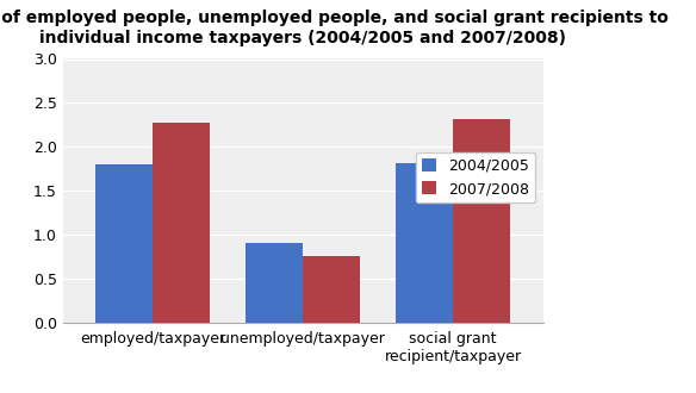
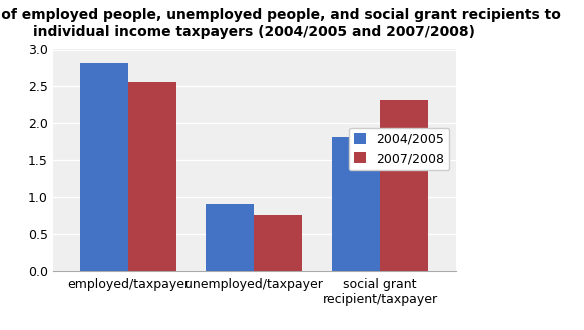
2004/2005/employed/taxpayer: 1.80 -> 2.82
2007/2008/employed/taxpayer: 2.28 -> 2.56
